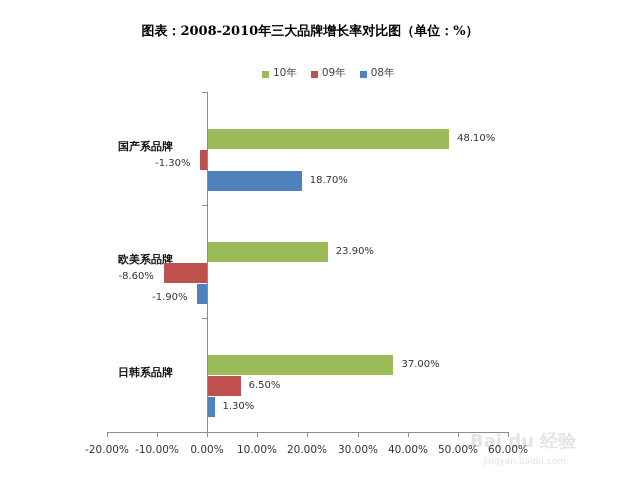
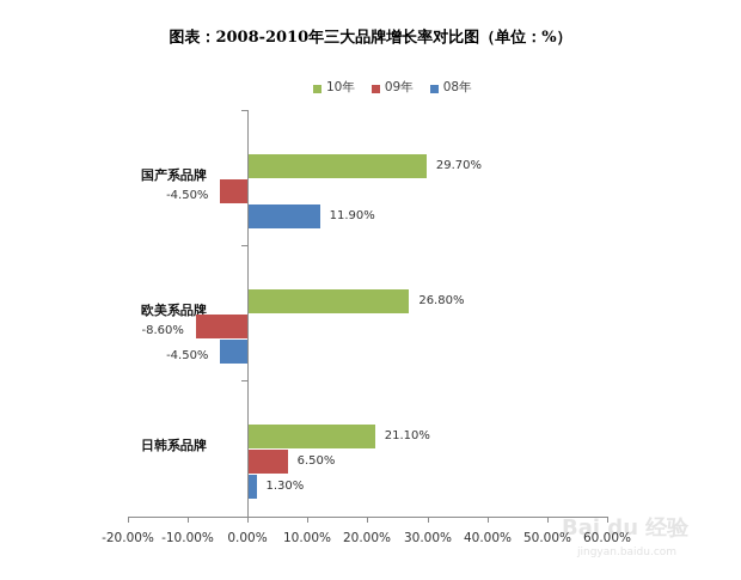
10年/国产系品牌: 48.10% -> 29.70%
09年/国产系品牌: -1.30% -> -4.50%
08年/国产系品牌: 18.70% -> 11.90%
10年/欧美系品牌: 23.90% -> 26.80%
08年/欧美系品牌: -1.90% -> -4.50%
10年/日韩系品牌: 37.00% -> 21.10%
